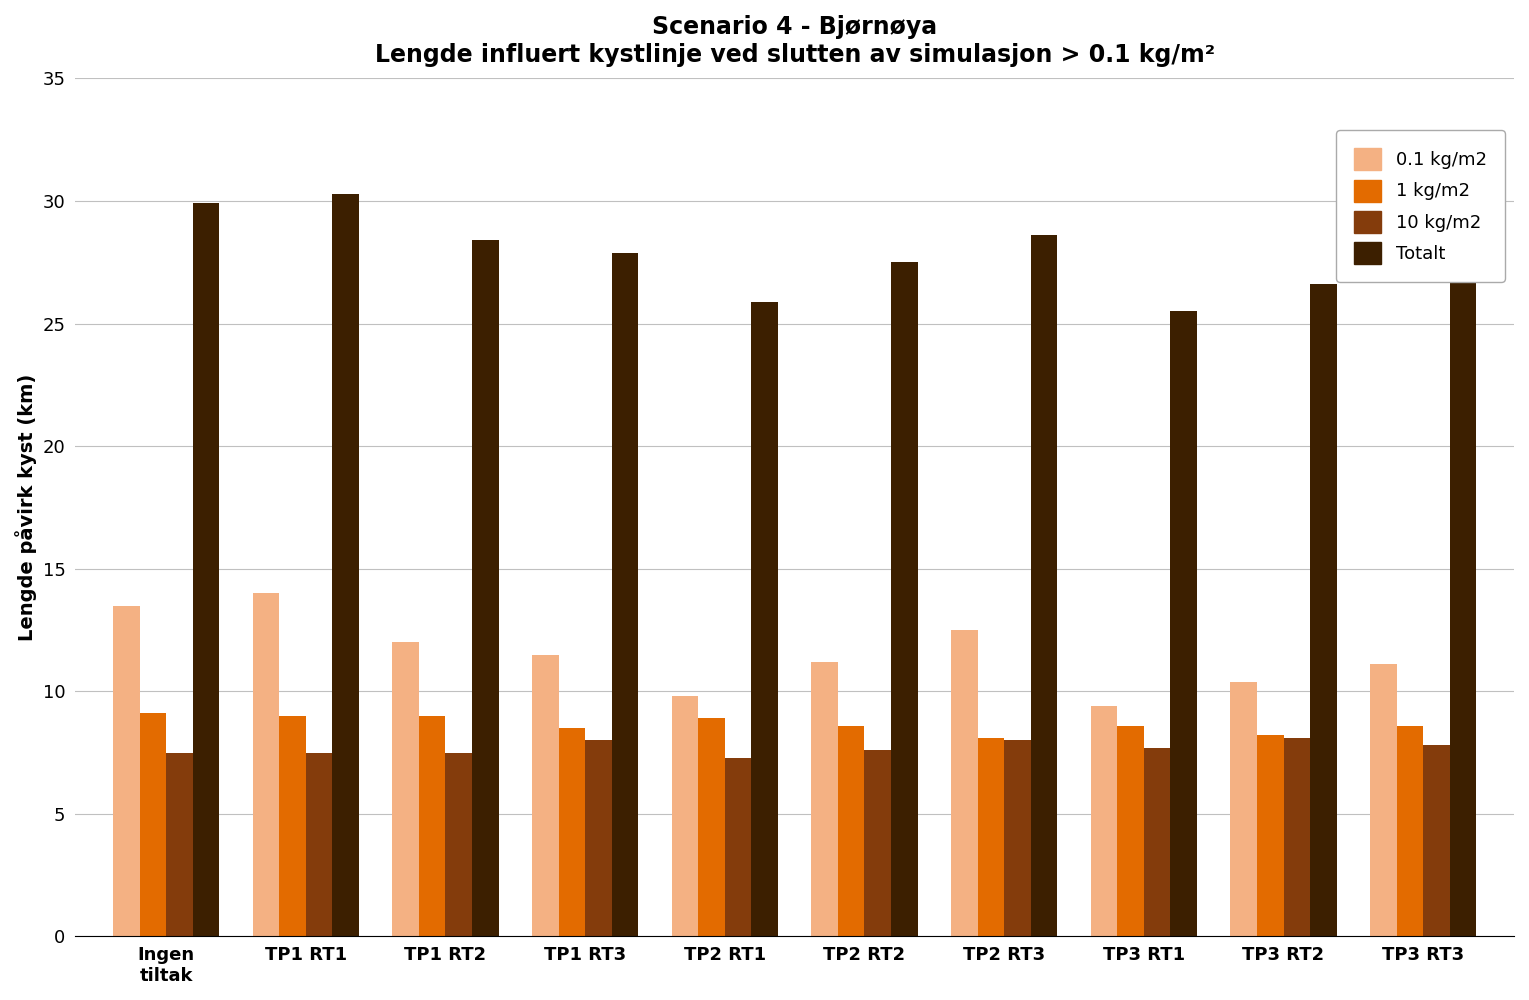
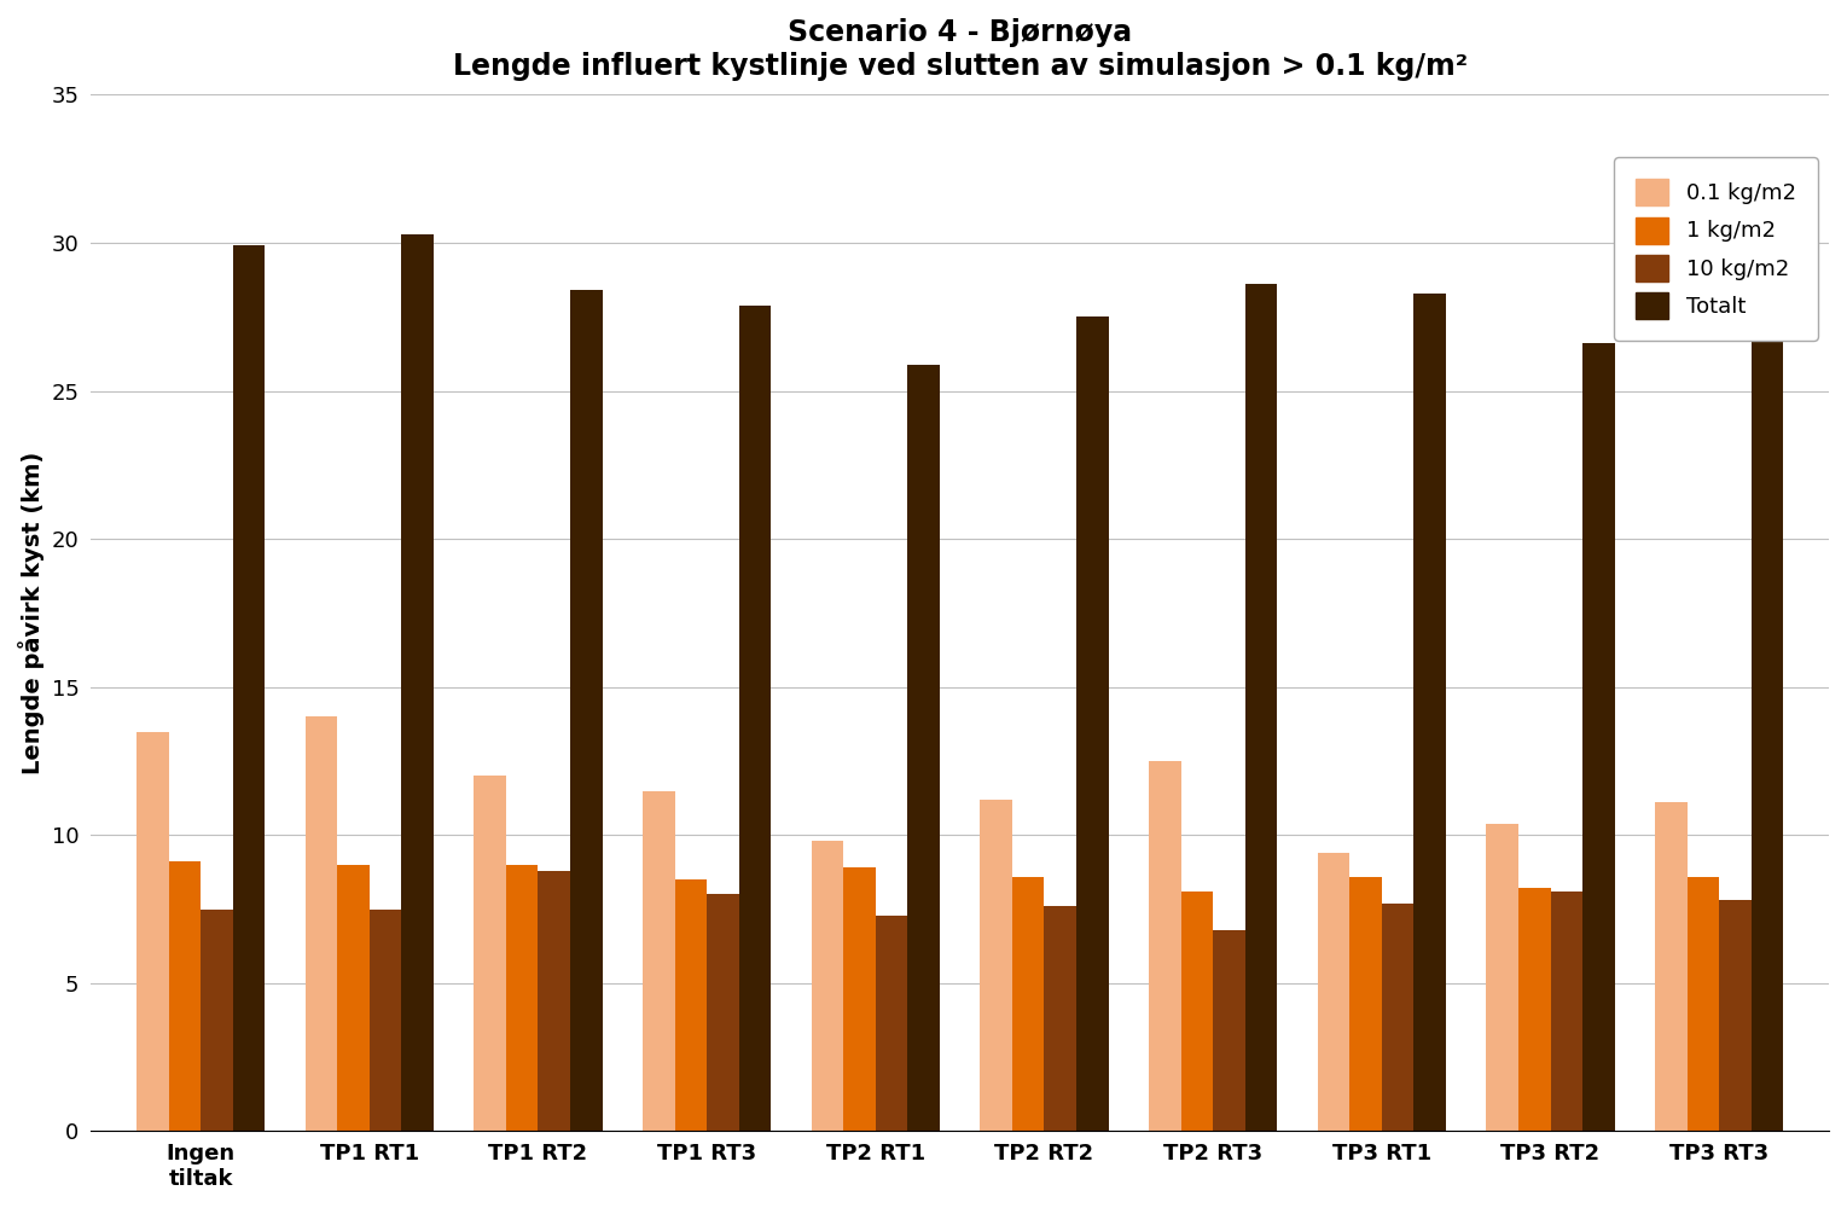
10 kg/m2/TP1 RT2: 7.5 -> 8.8
10 kg/m2/TP2 RT3: 8.0 -> 6.8
Totalt/TP3 RT1: 25.5 -> 28.3
